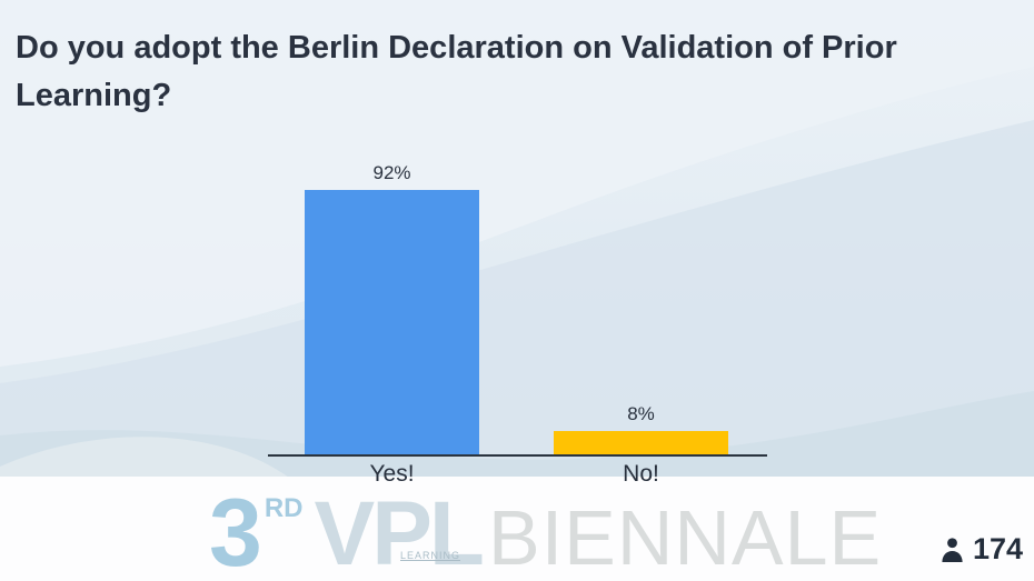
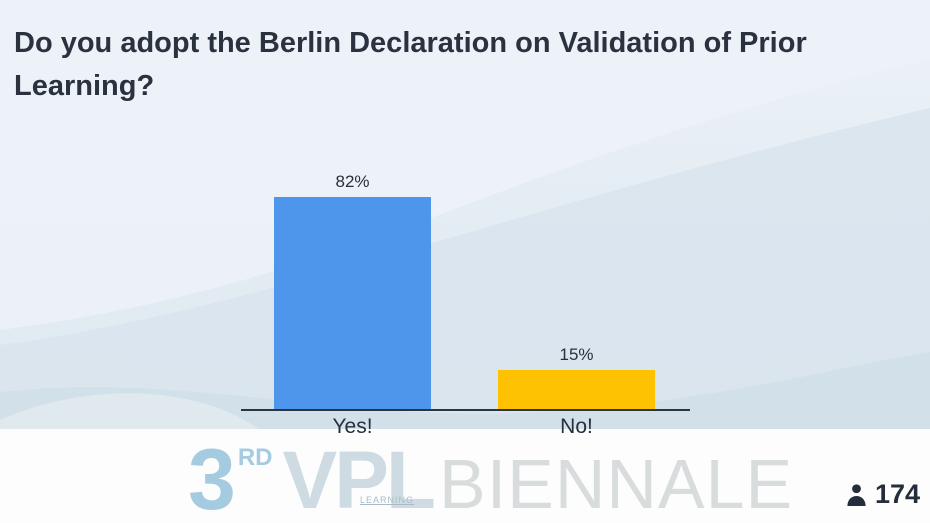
Yes!: 92% -> 82%
No!: 8% -> 15%
